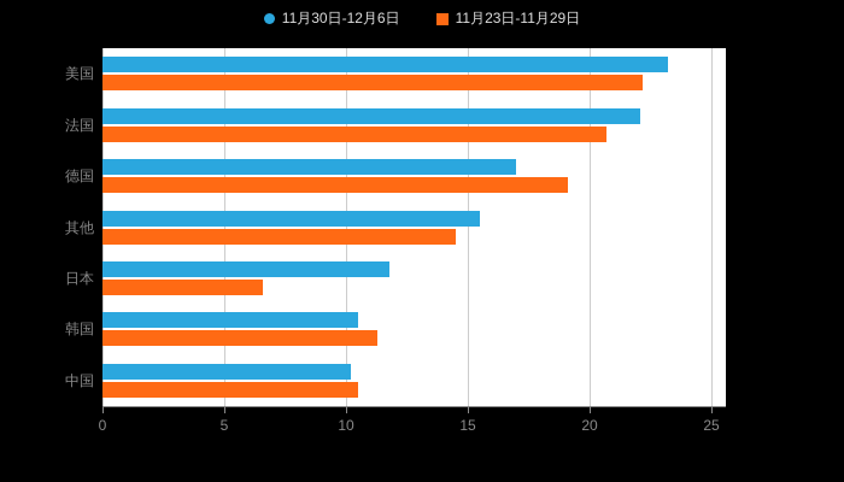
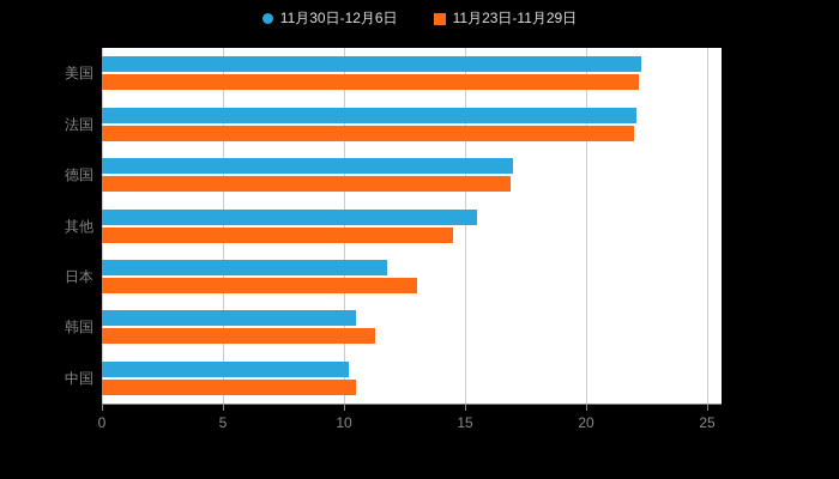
11月30日-12月6日/美国: 23.2 -> 22.3
11月23日-11月29日/法国: 20.7 -> 22.0
11月23日-11月29日/德国: 19.1 -> 16.9
11月23日-11月29日/日本: 6.6 -> 13.0
